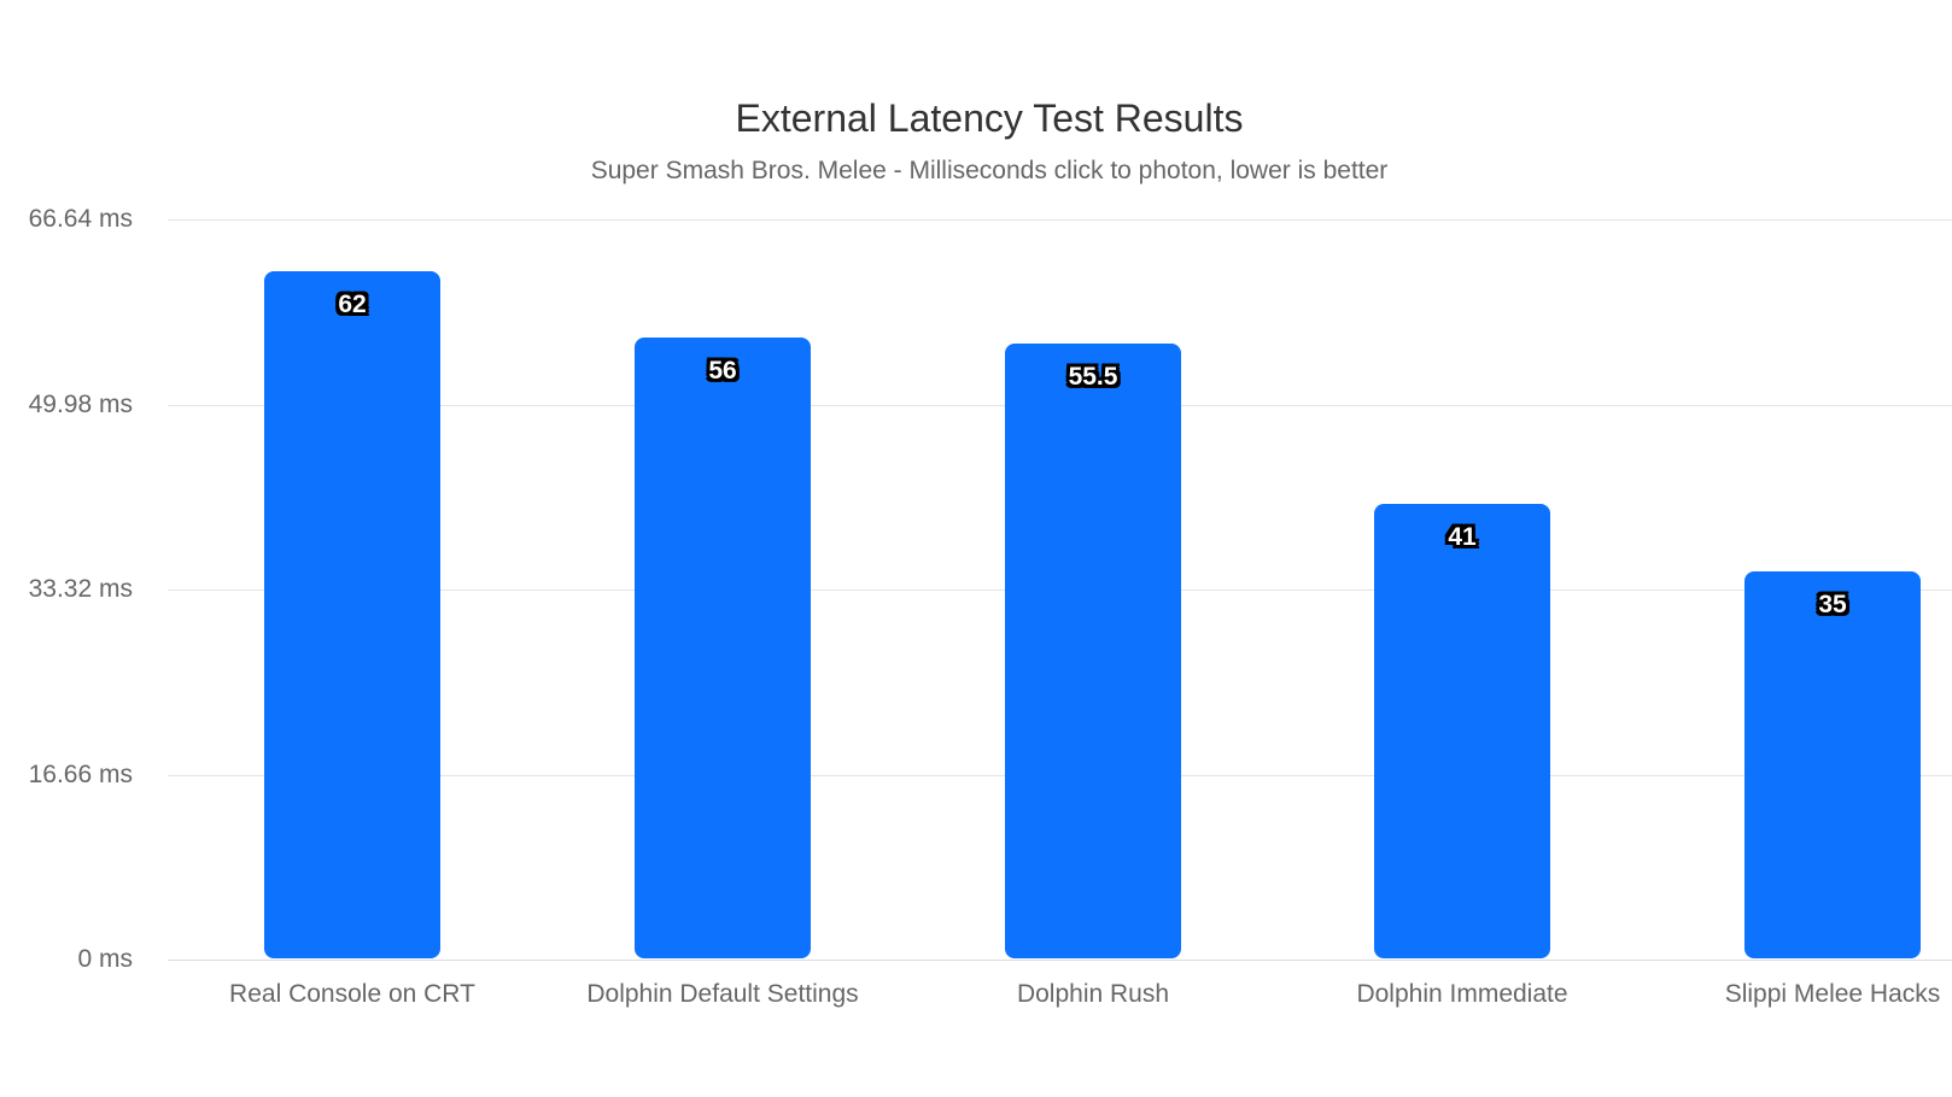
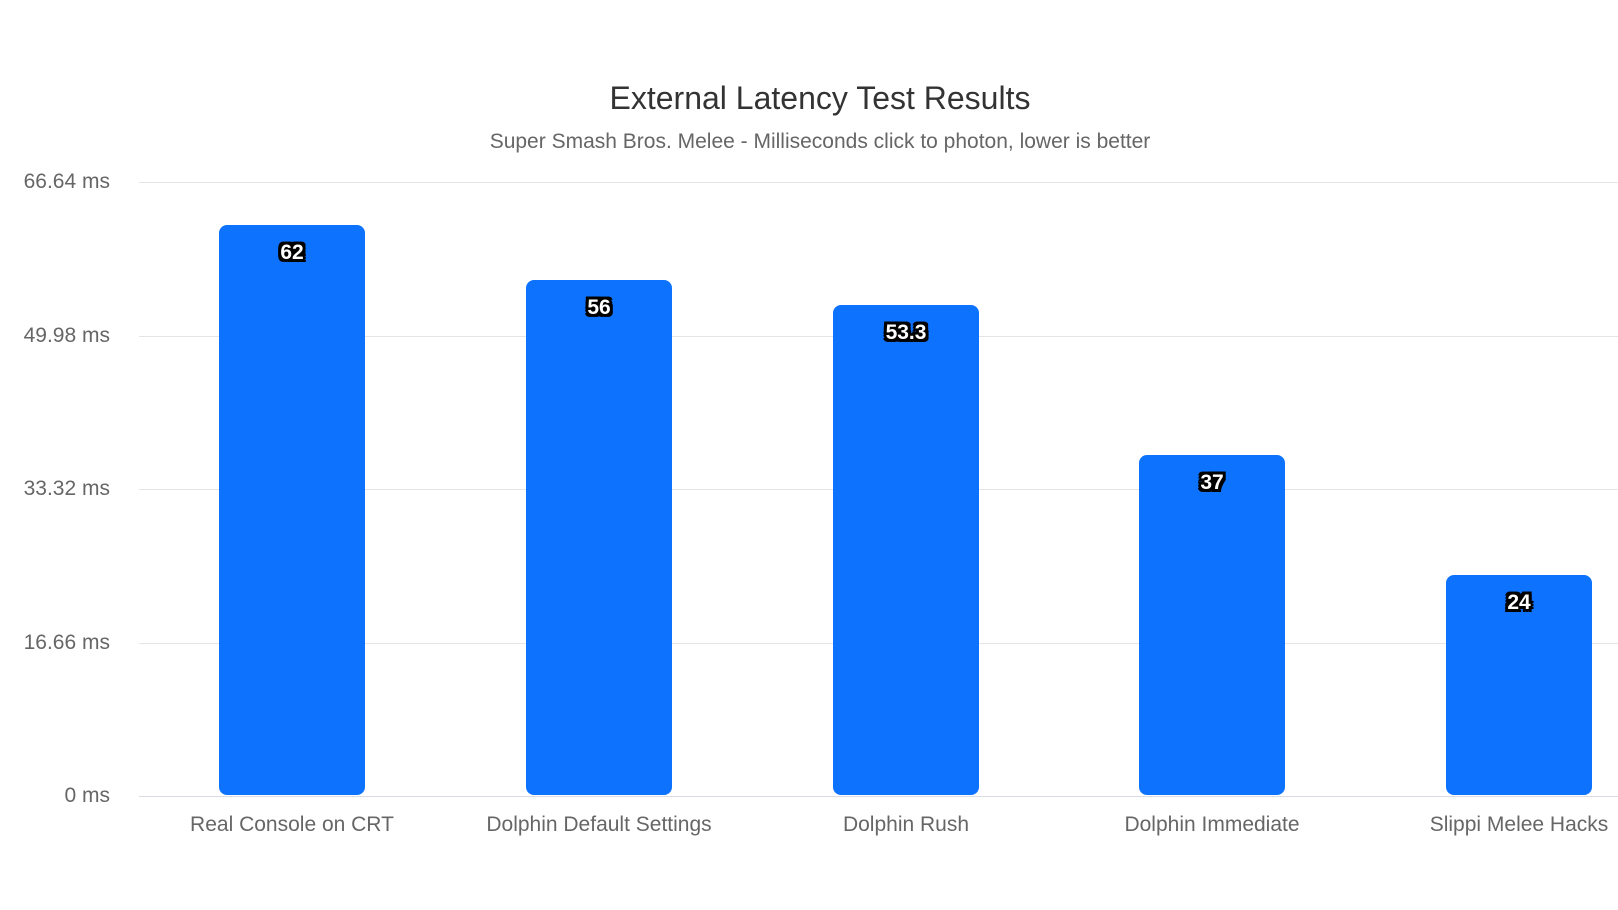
Dolphin Rush: 55.5 -> 53.3
Dolphin Immediate: 41 -> 37
Slippi Melee Hacks: 35 -> 24
